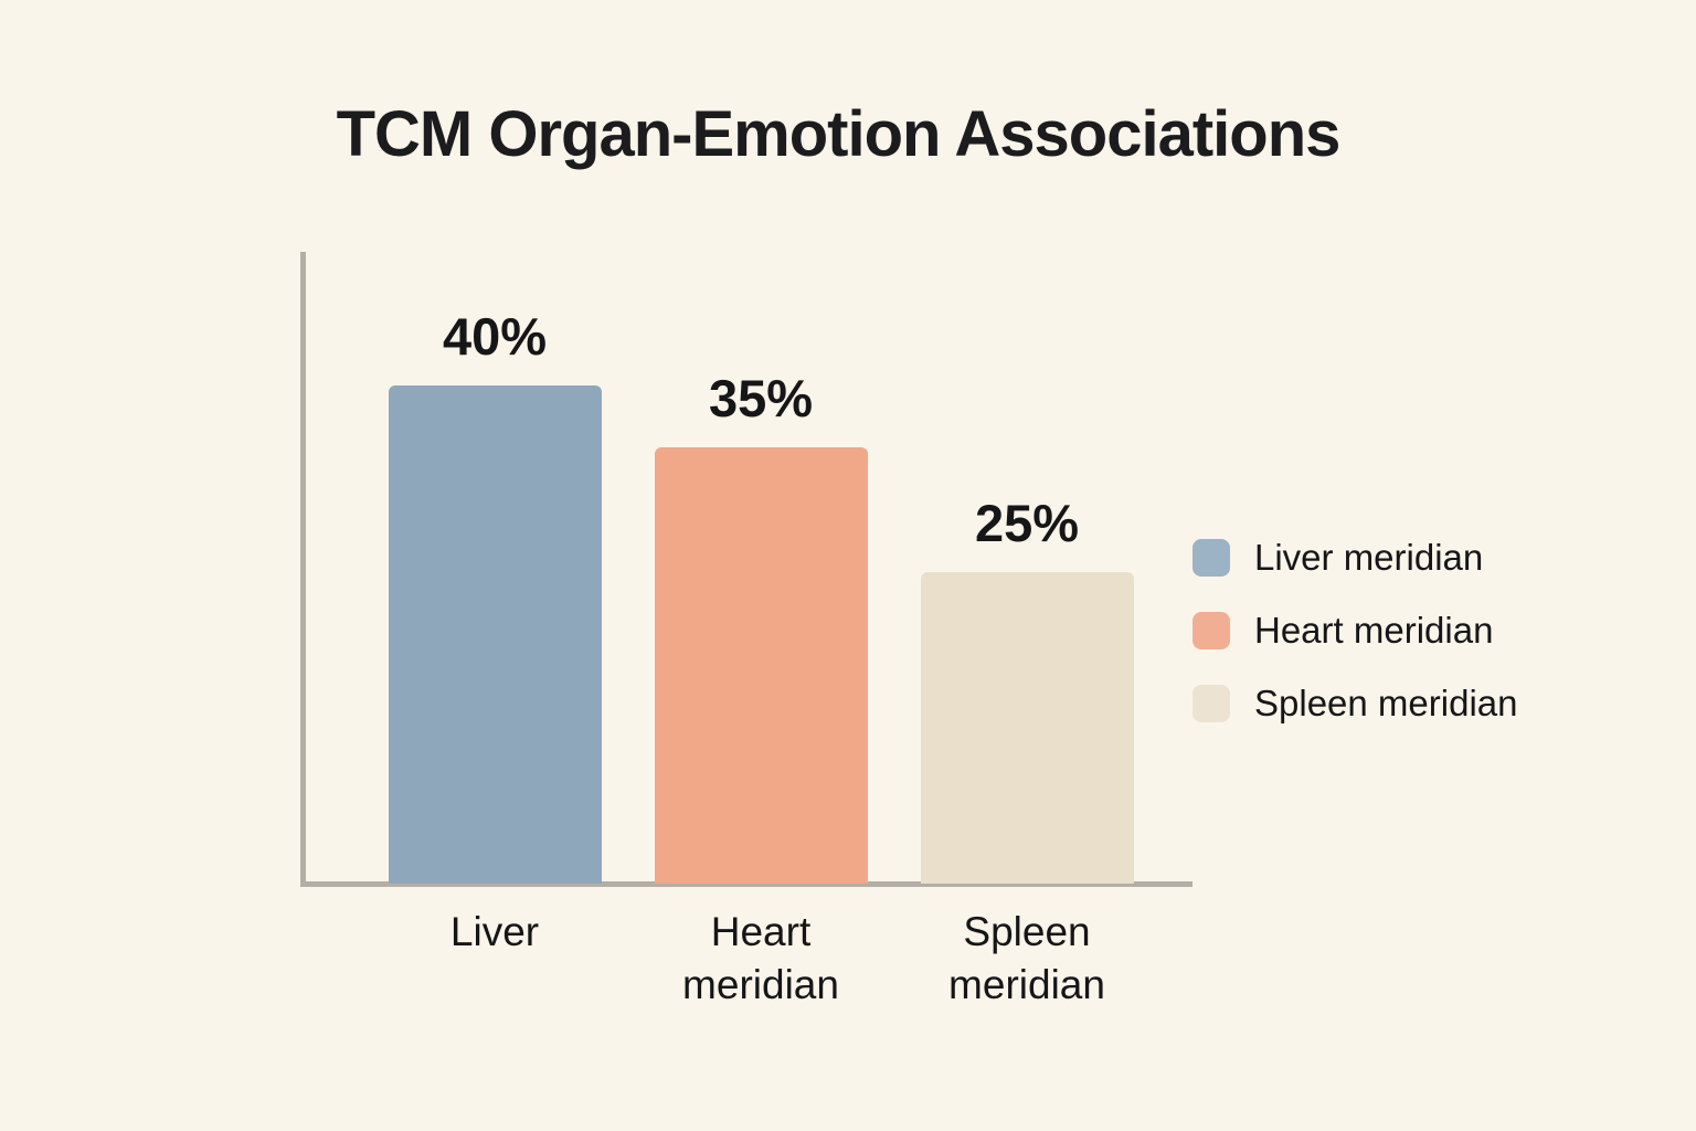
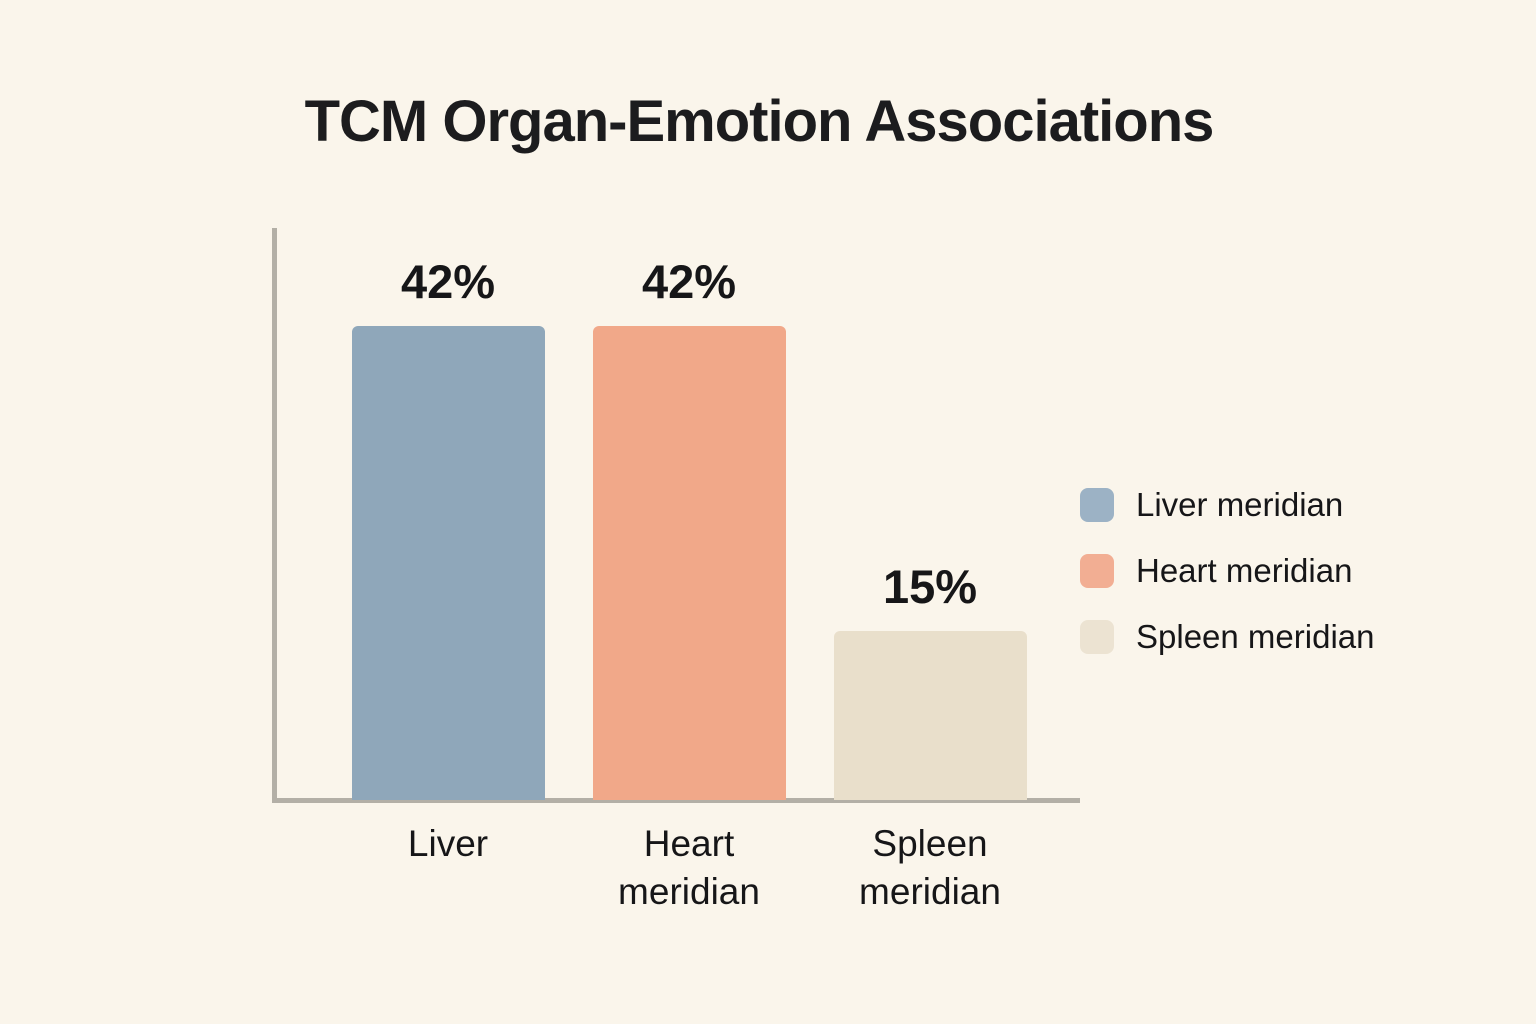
Liver: 40% -> 42%
Heart meridian: 35% -> 42%
Spleen meridian: 25% -> 15%
